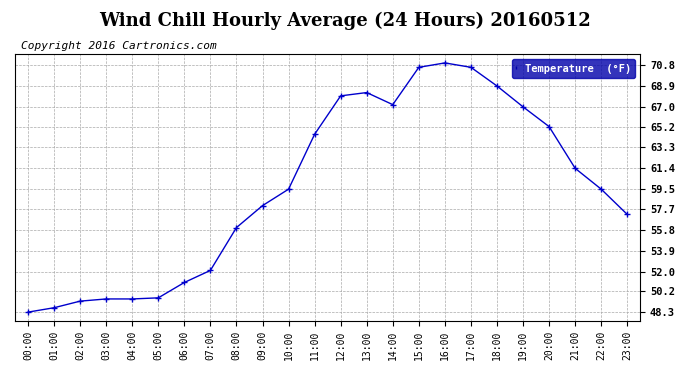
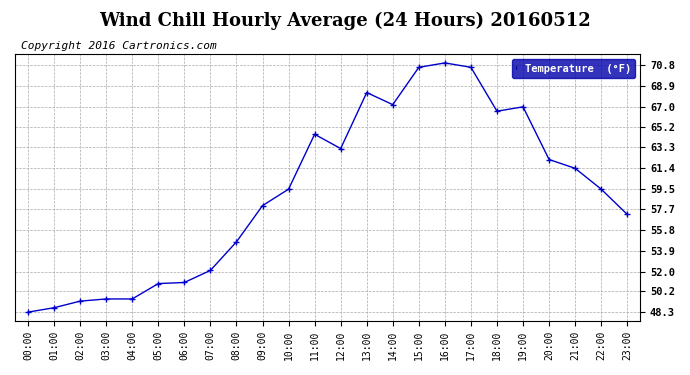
05:00: 49.6 -> 50.9
08:00: 56.0 -> 54.7
12:00: 68.0 -> 63.2
18:00: 68.9 -> 66.6
20:00: 65.2 -> 62.2
